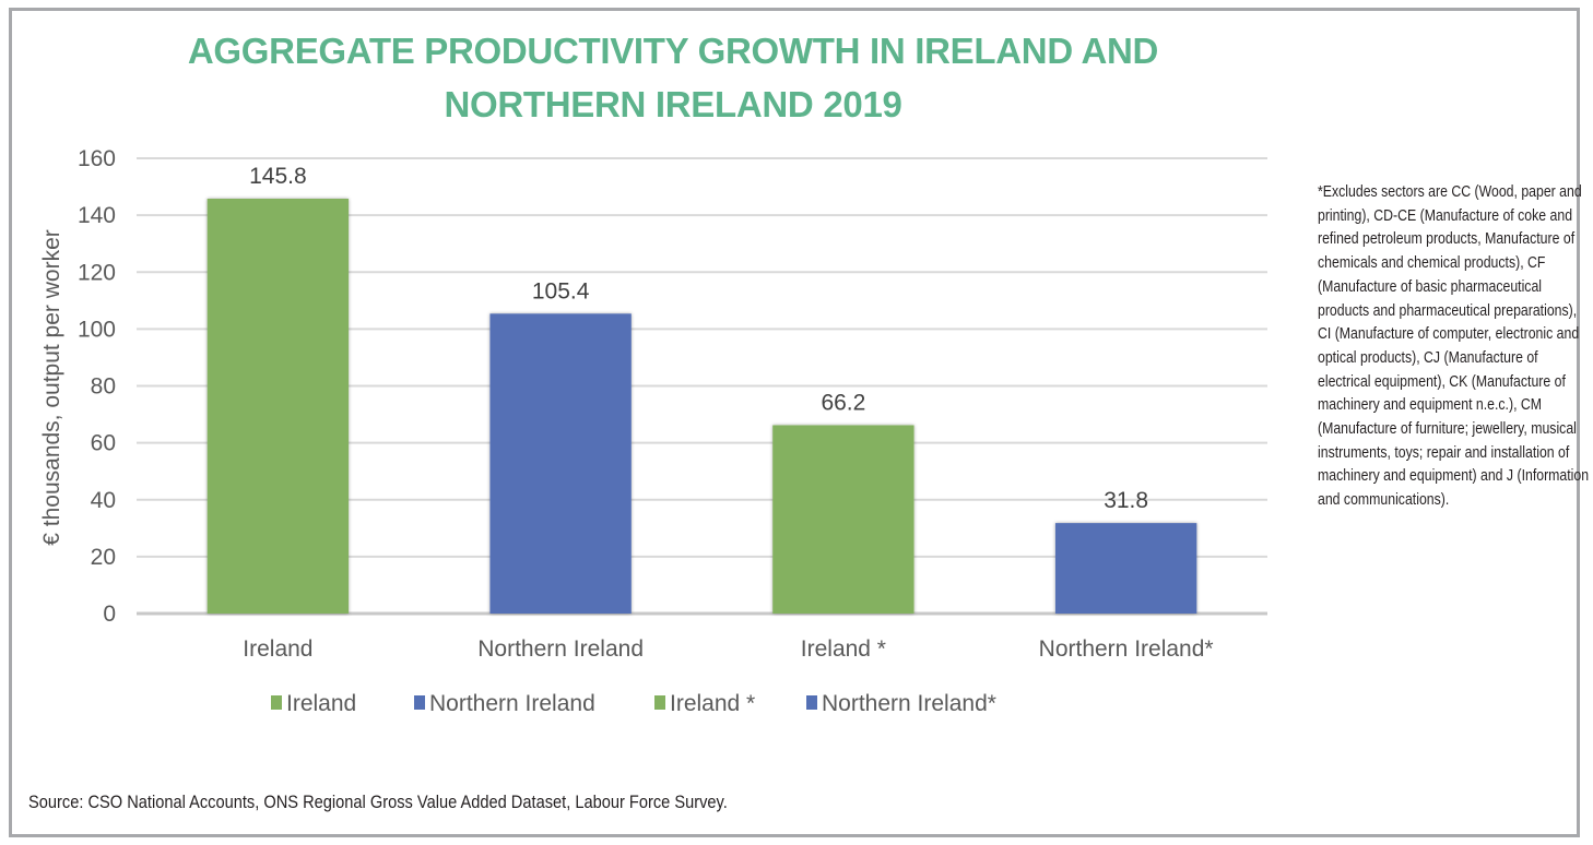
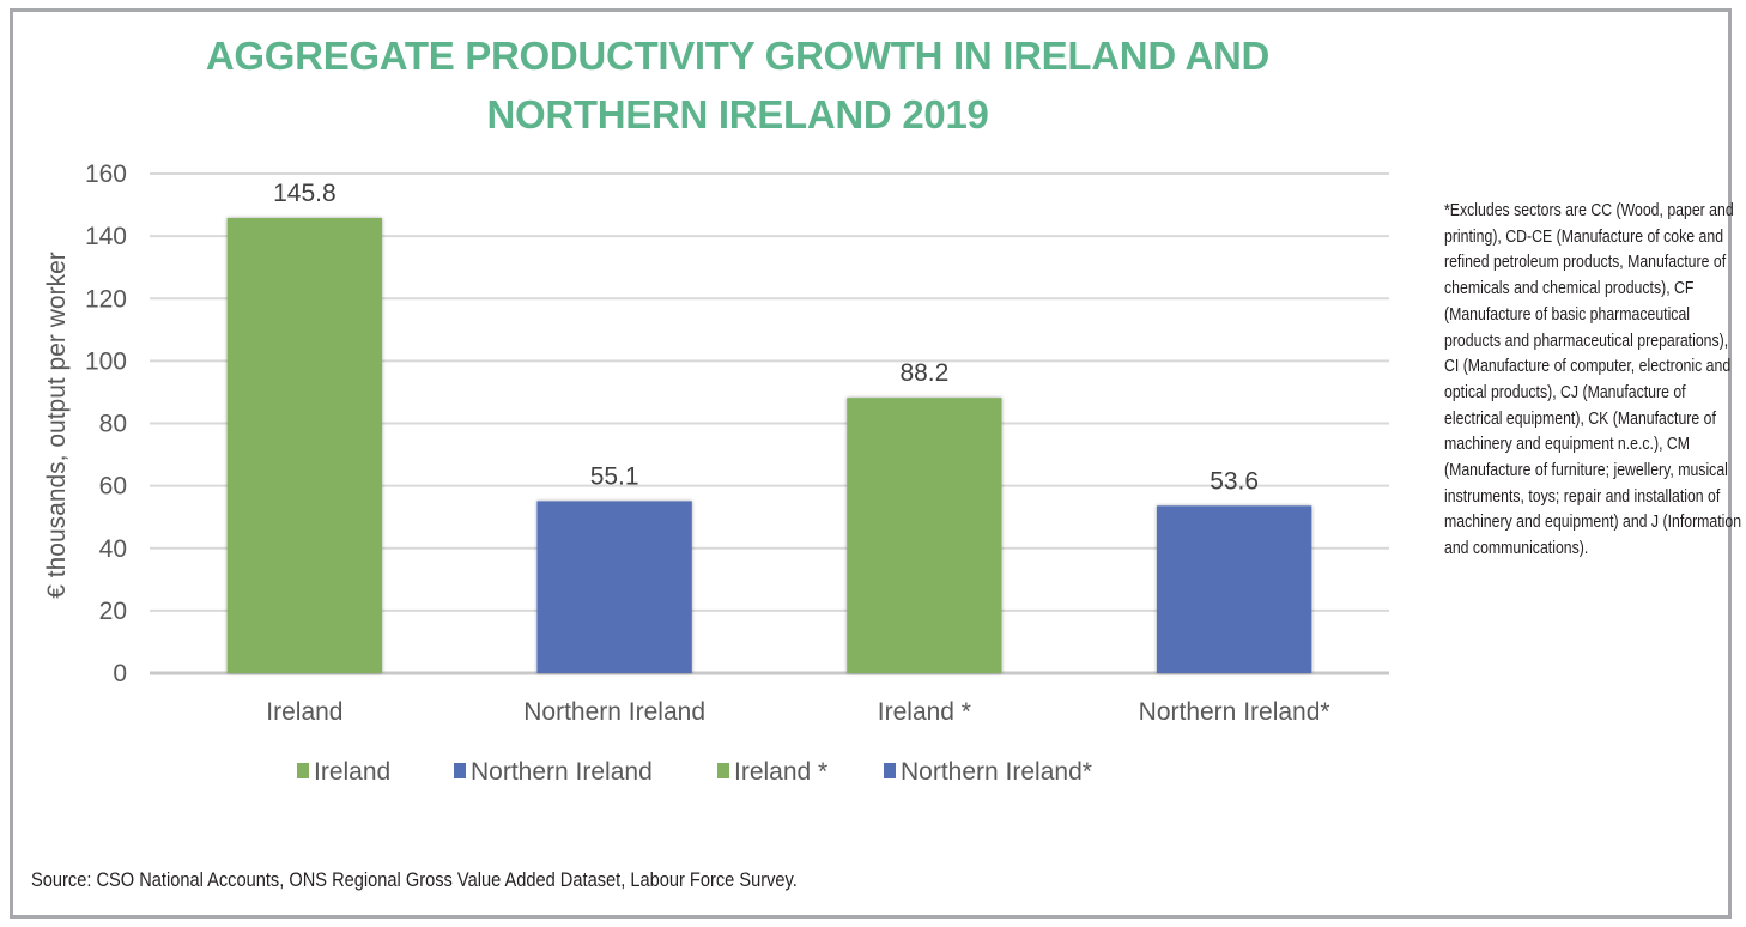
Northern Ireland: 105.4 -> 55.1
Ireland *: 66.2 -> 88.2
Northern Ireland*: 31.8 -> 53.6
